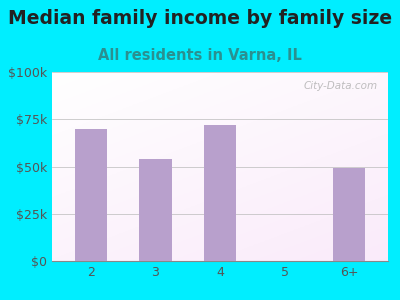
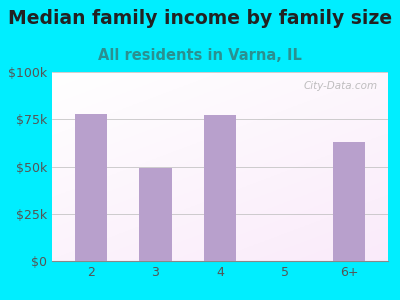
2: $70k -> $78k
3: $54k -> $49k
4: $72k -> $77k
6+: $49k -> $63k
